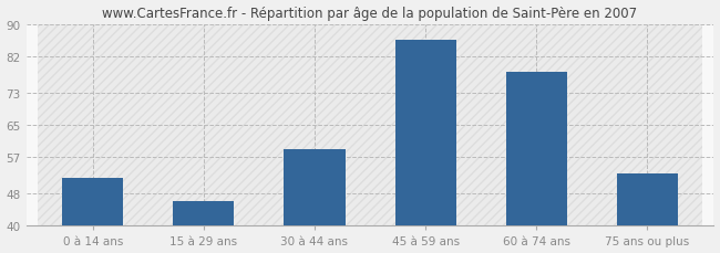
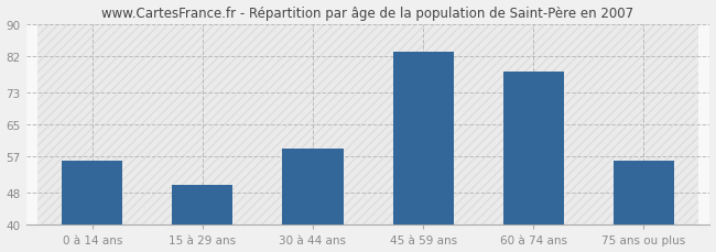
0 à 14 ans: 52 -> 56
15 à 29 ans: 46 -> 50
45 à 59 ans: 86 -> 83
75 ans ou plus: 53 -> 56
